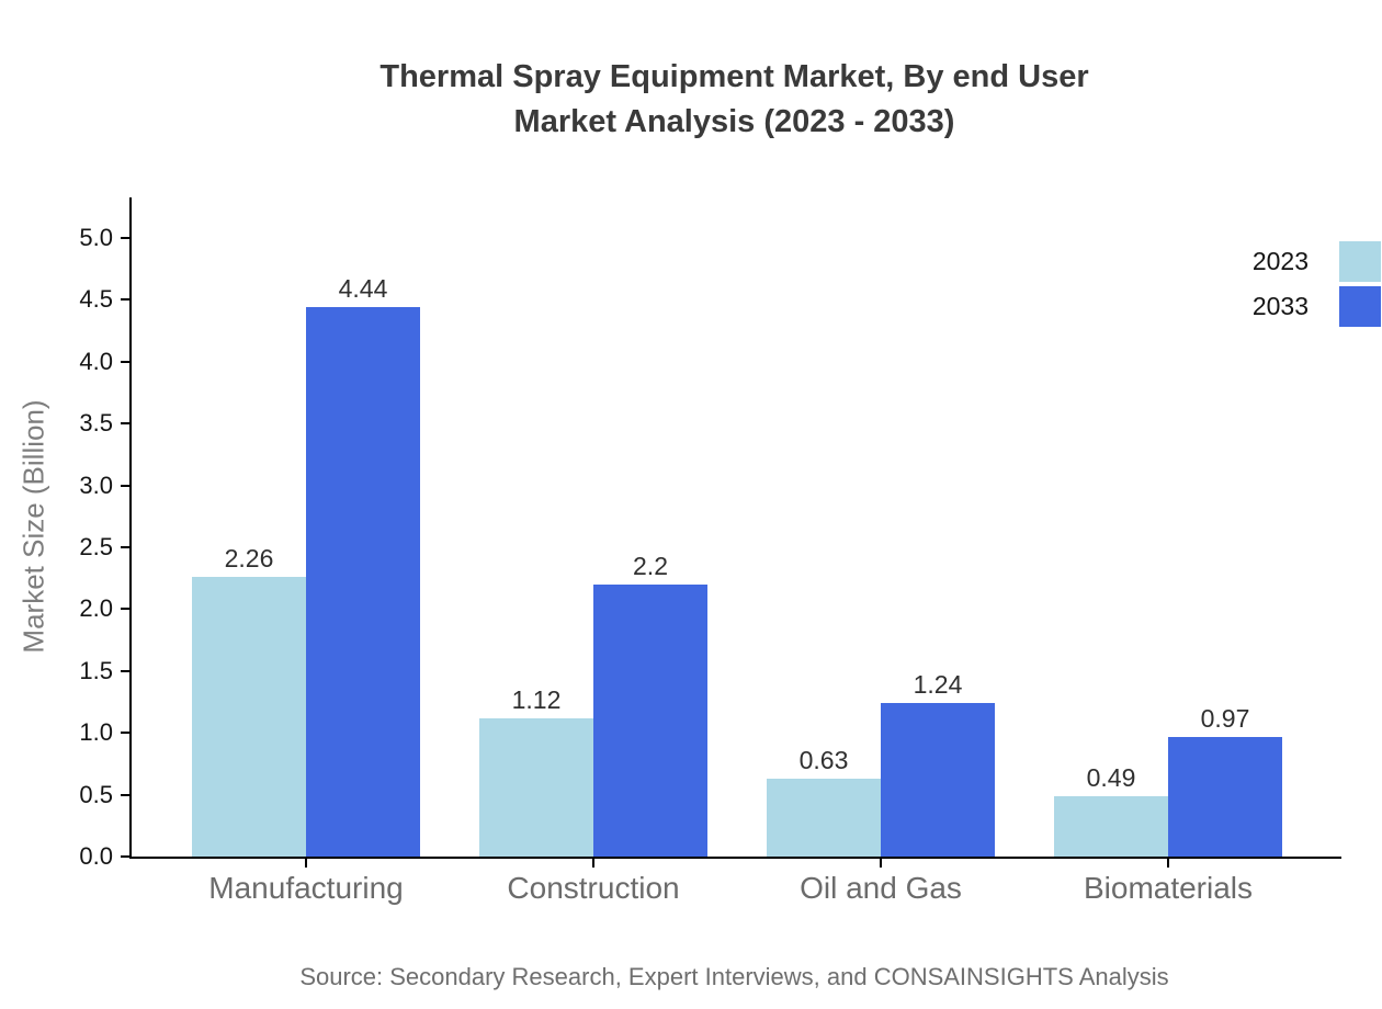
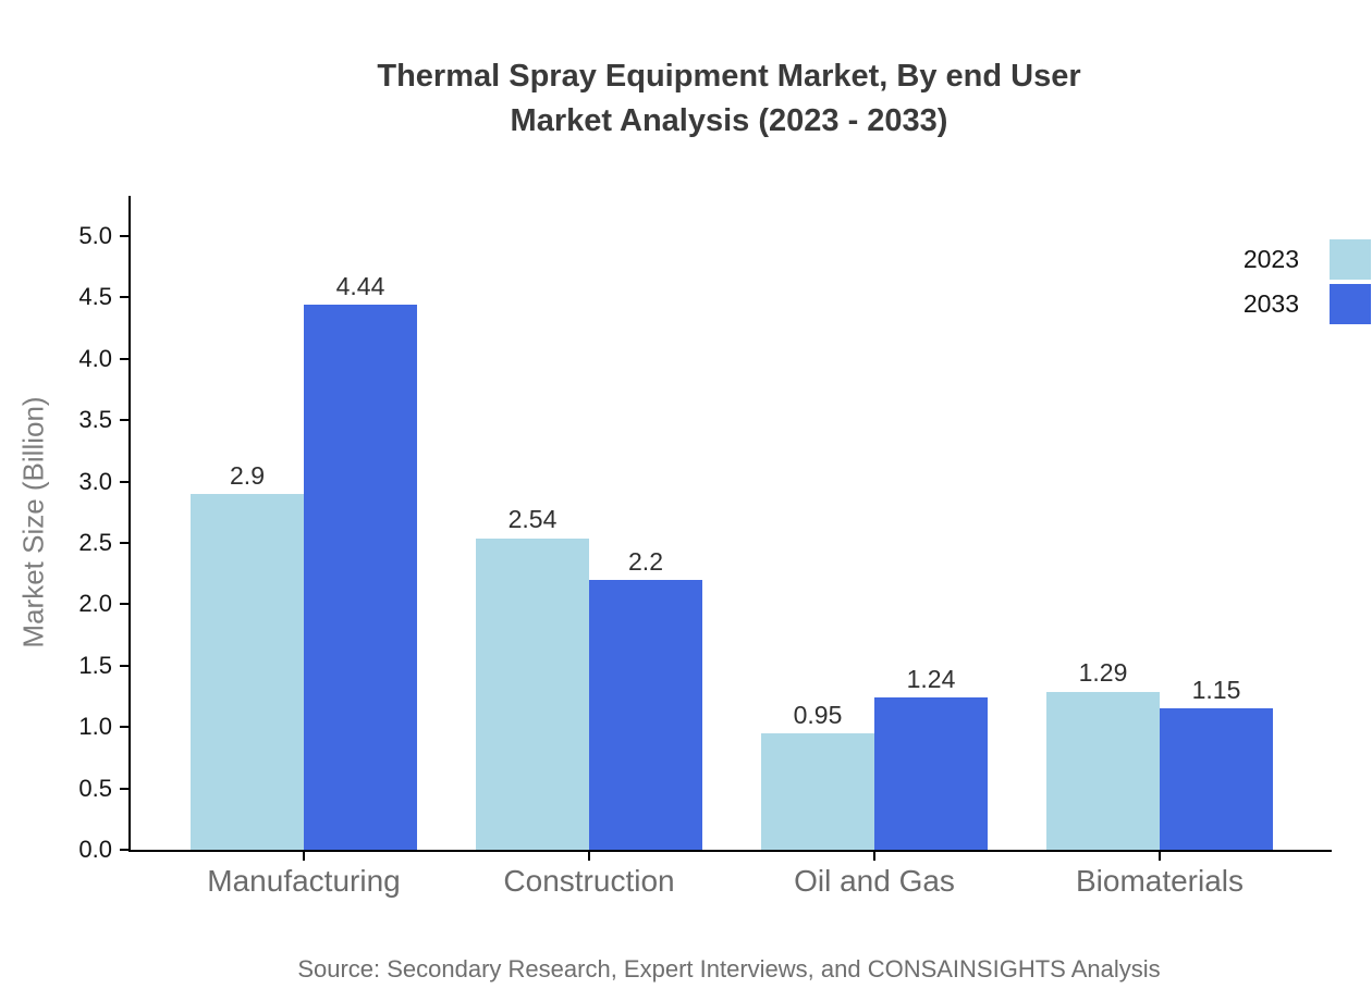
2023/Manufacturing: 2.26 -> 2.9
2023/Construction: 1.12 -> 2.54
2023/Oil and Gas: 0.63 -> 0.95
2023/Biomaterials: 0.49 -> 1.29
2033/Biomaterials: 0.97 -> 1.15
